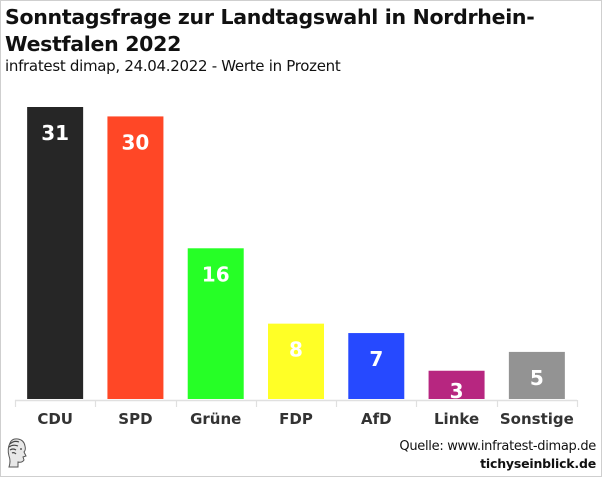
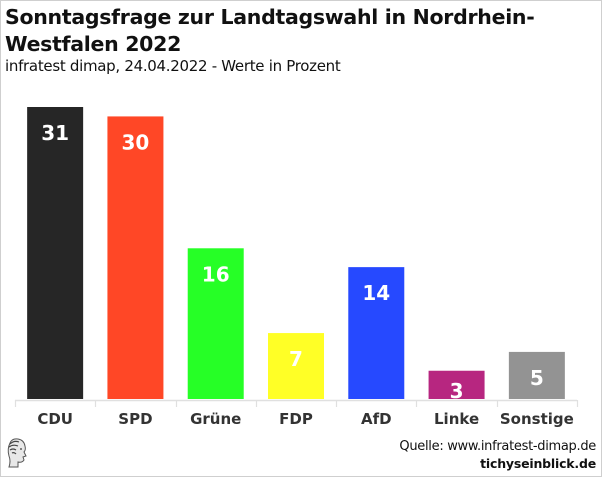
FDP: 8 -> 7
AfD: 7 -> 14
